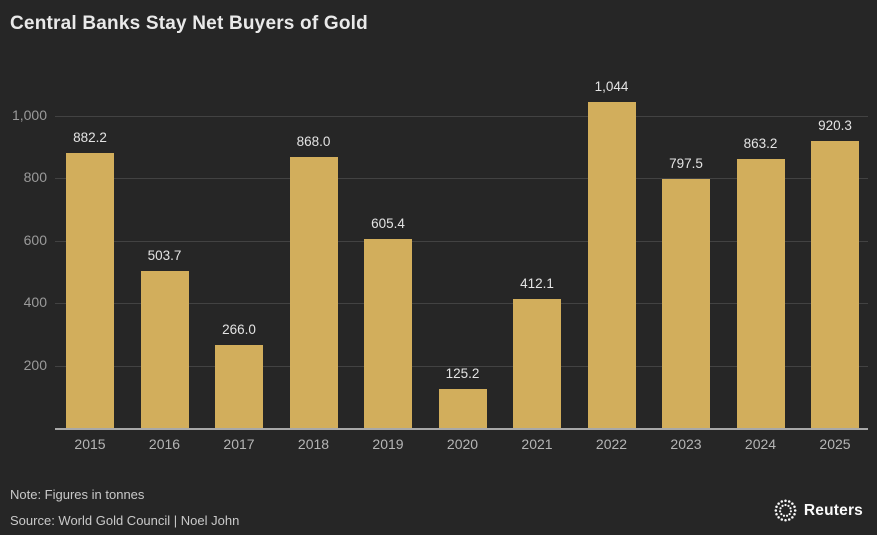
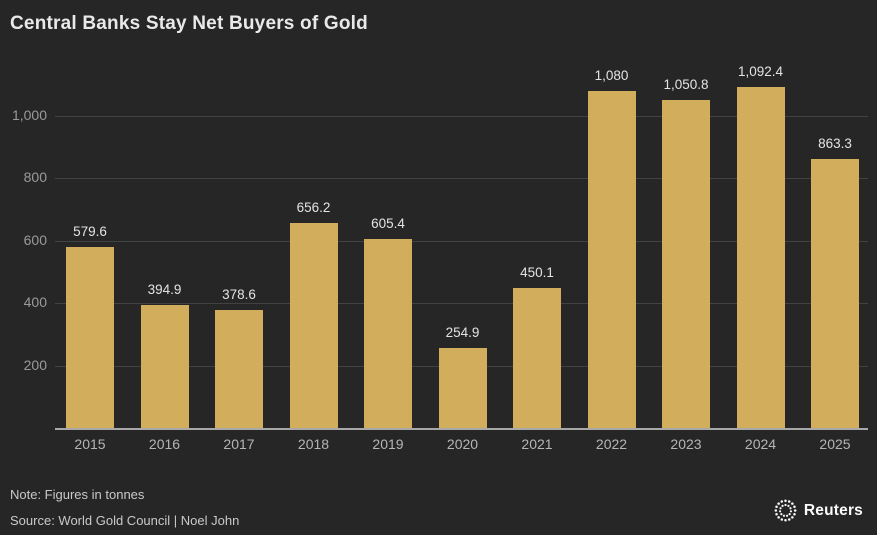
2015: 882.2 -> 579.6
2016: 503.7 -> 394.9
2017: 266.0 -> 378.6
2018: 868.0 -> 656.2
2020: 125.2 -> 254.9
2021: 412.1 -> 450.1
2022: 1,044 -> 1,080
2023: 797.5 -> 1,050.8
2024: 863.2 -> 1,092.4
2025: 920.3 -> 863.3
